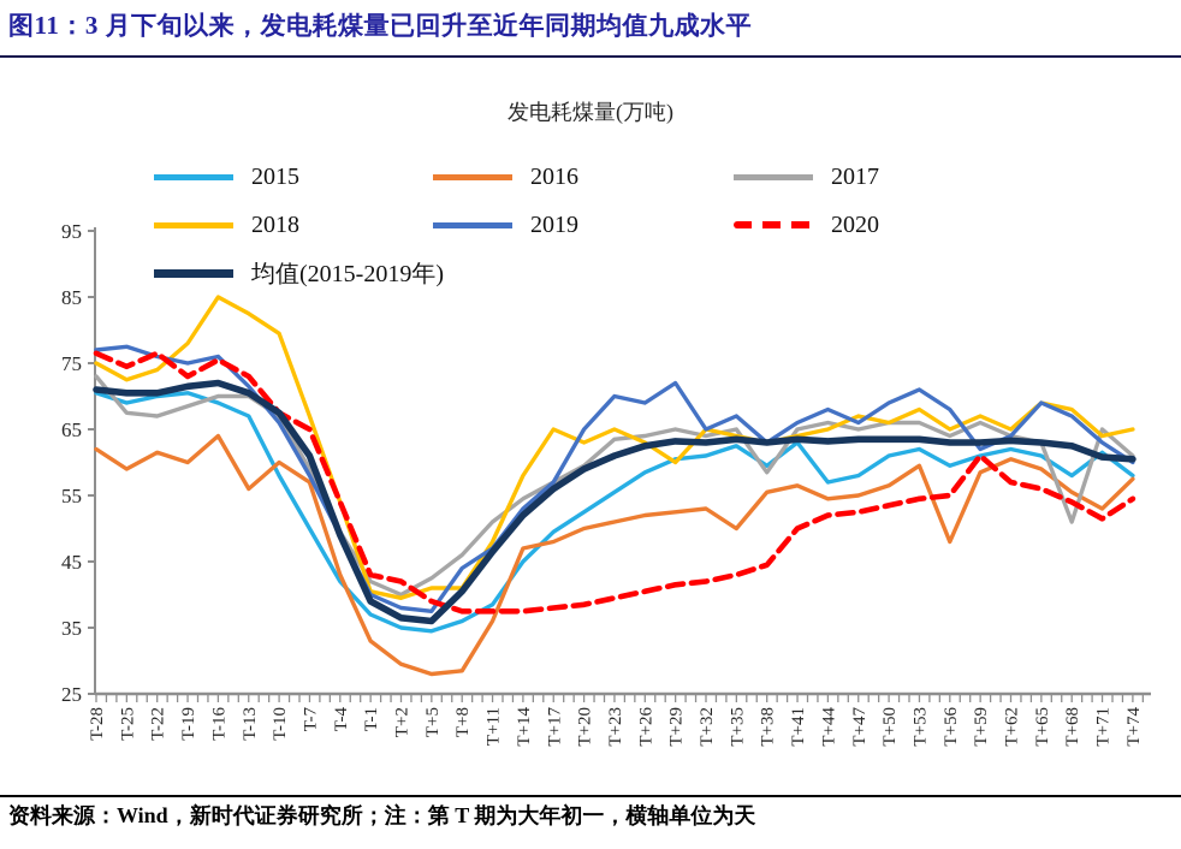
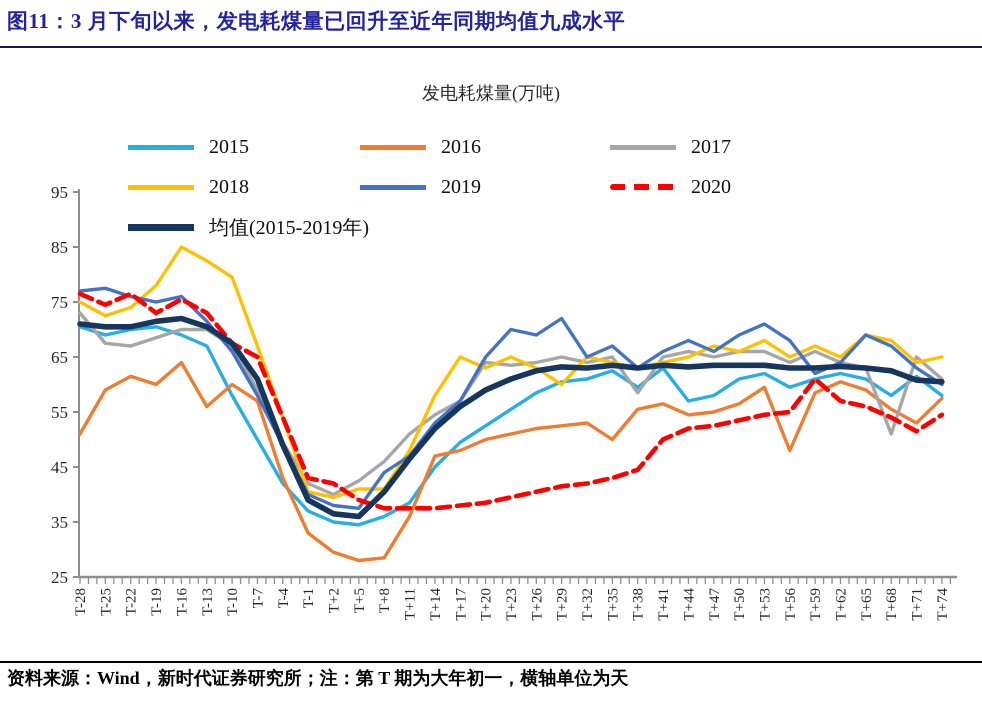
2016/T-28: 62 -> 51
2017/T+20: 60 -> 64
